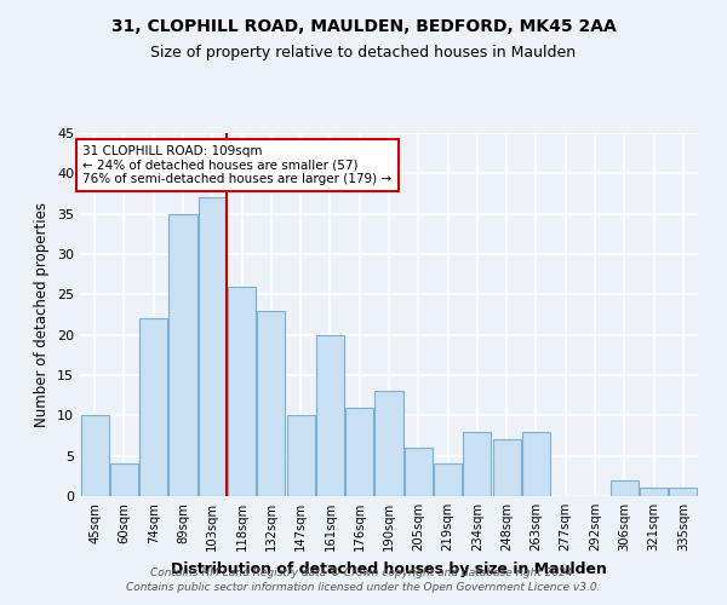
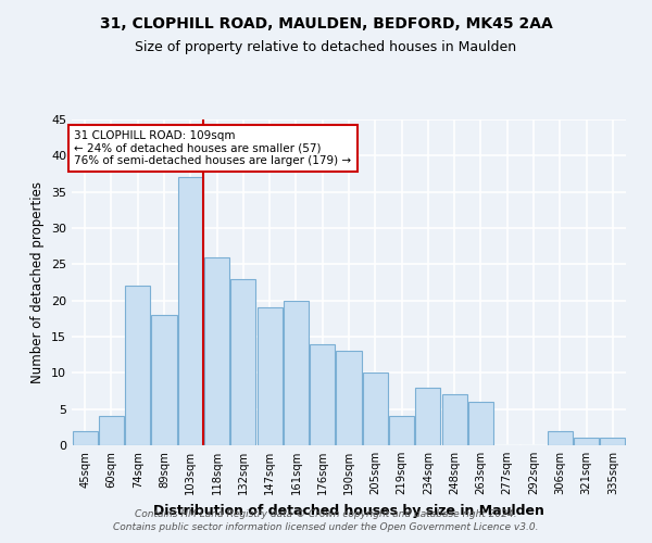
45sqm: 10 -> 2
89sqm: 35 -> 18
147sqm: 10 -> 19
176sqm: 11 -> 14
205sqm: 6 -> 10
263sqm: 8 -> 6
